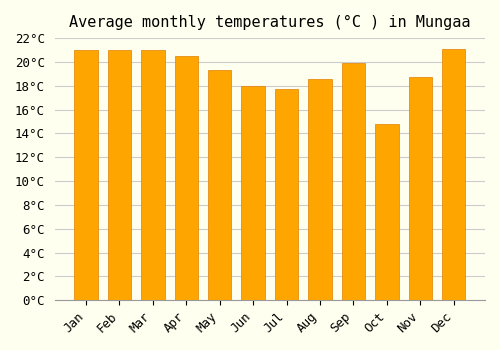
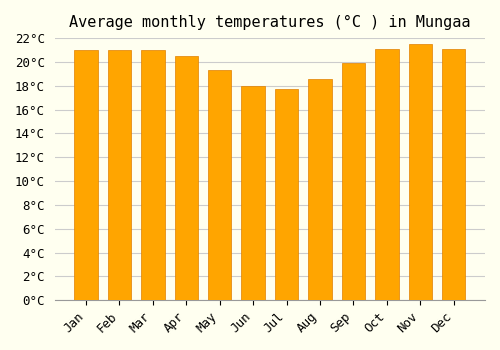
Oct: 14.8°C -> 21.1°C
Nov: 18.7°C -> 21.5°C
